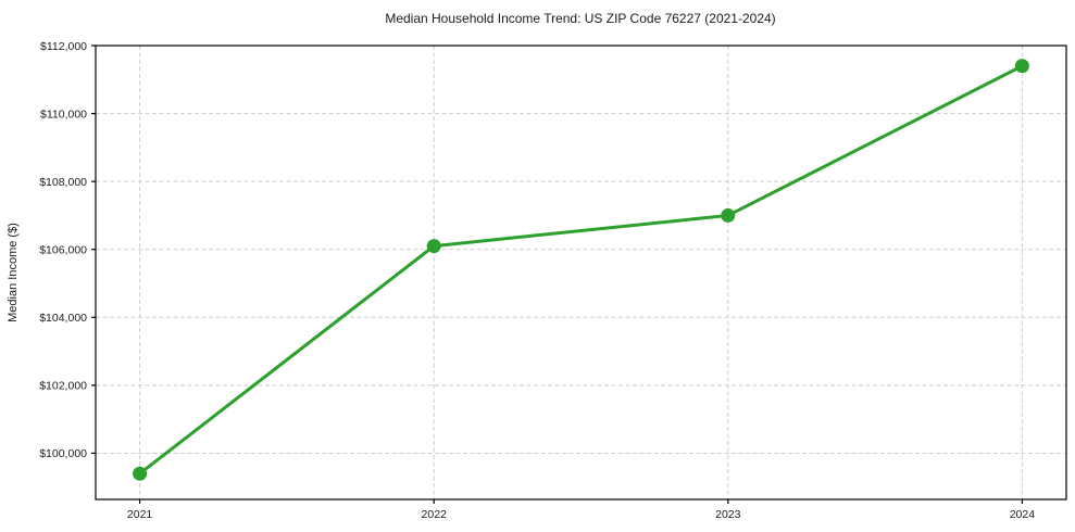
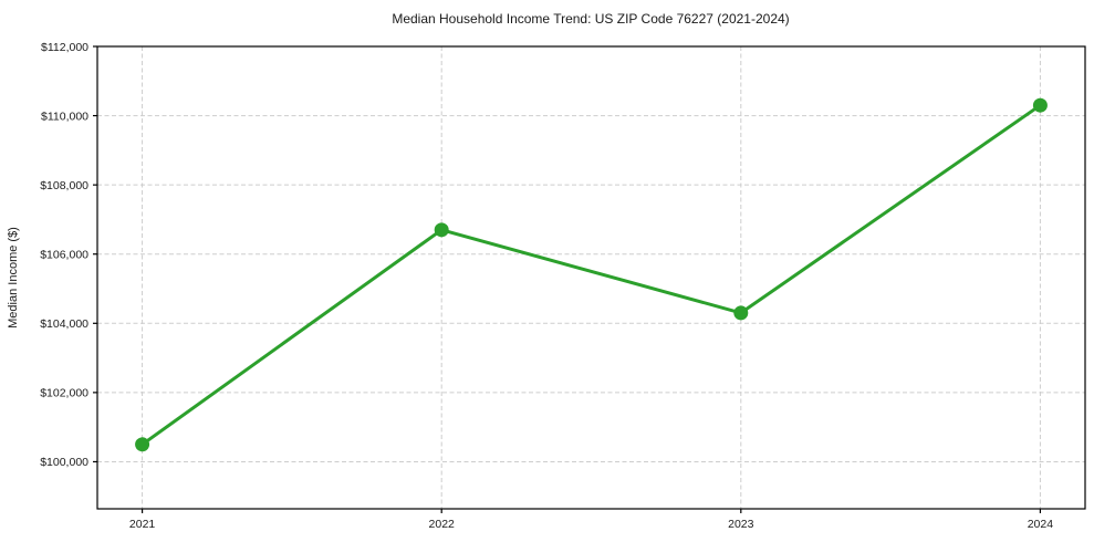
2021: $99400 -> $100500
2022: $106100 -> $106700
2023: $107000 -> $104300
2024: $111400 -> $110300
